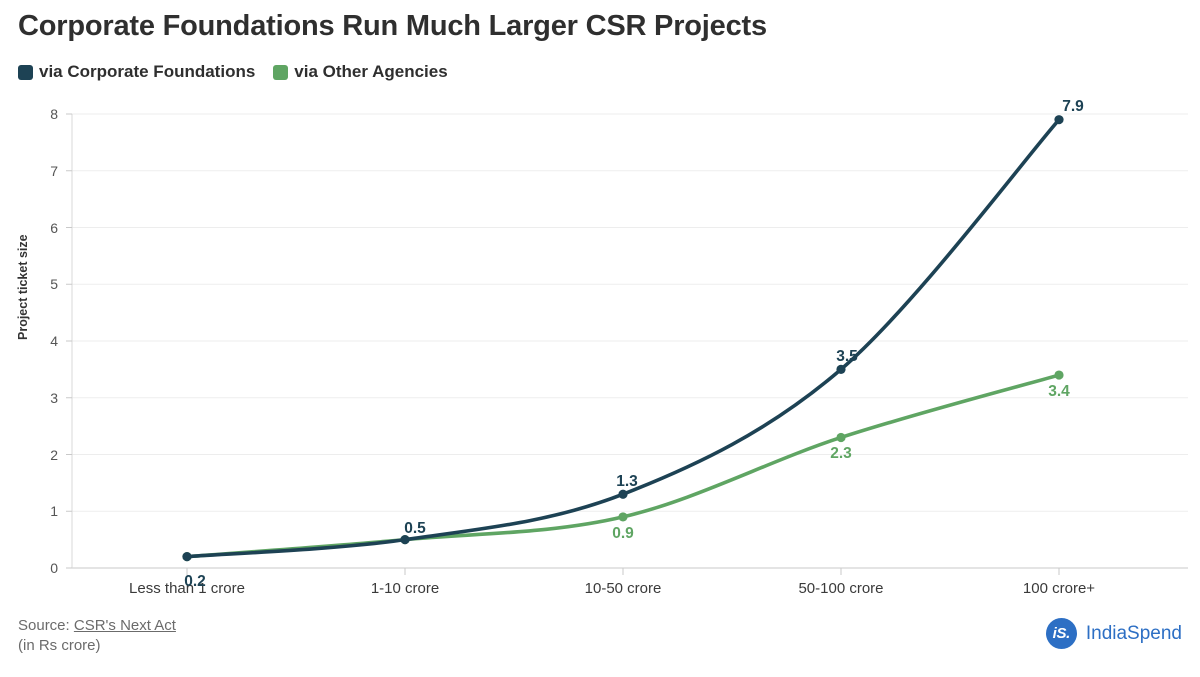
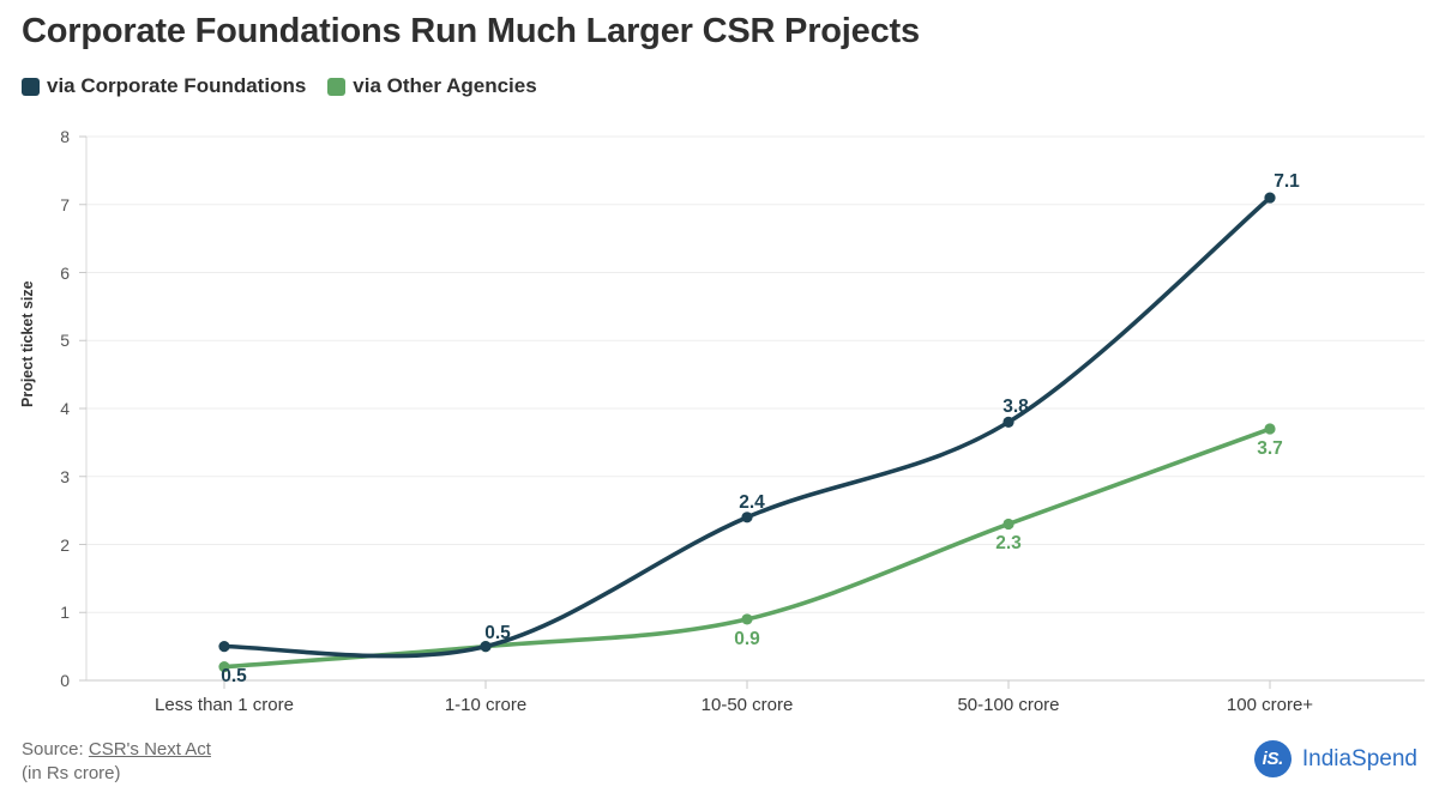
via Corporate Foundations/Less than 1 crore: 0.2 -> 0.5
via Corporate Foundations/10-50 crore: 1.3 -> 2.4
via Corporate Foundations/50-100 crore: 3.5 -> 3.8
via Corporate Foundations/100 crore+: 7.9 -> 7.1
via Other Agencies/100 crore+: 3.4 -> 3.7
